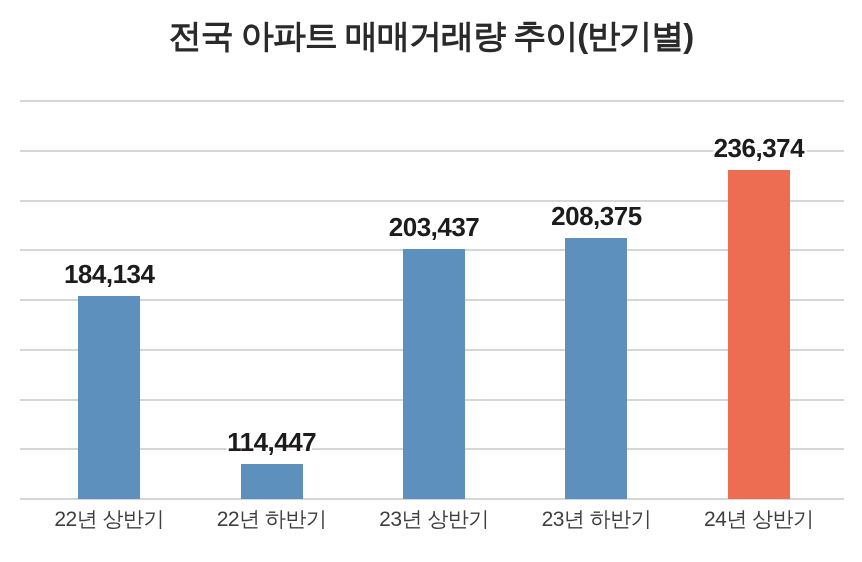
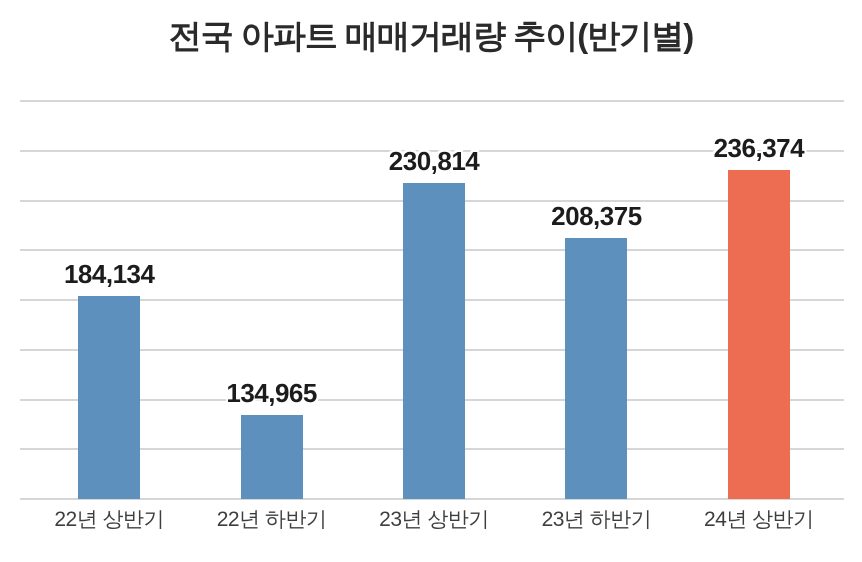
22년 하반기: 114,447 -> 134,965
23년 상반기: 203,437 -> 230,814
